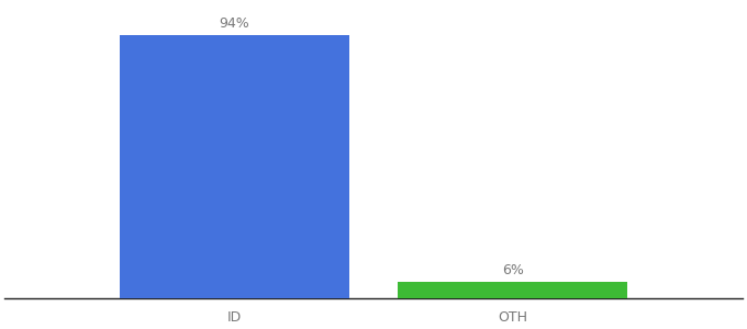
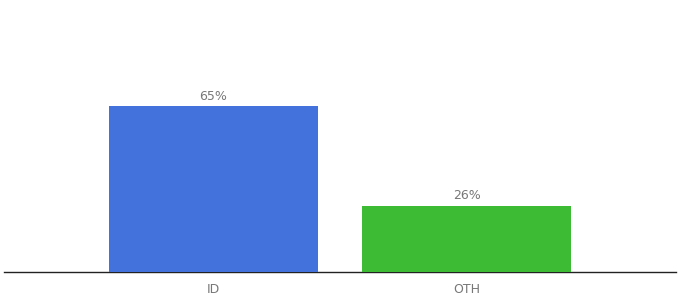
ID: 94% -> 65%
OTH: 6% -> 26%
